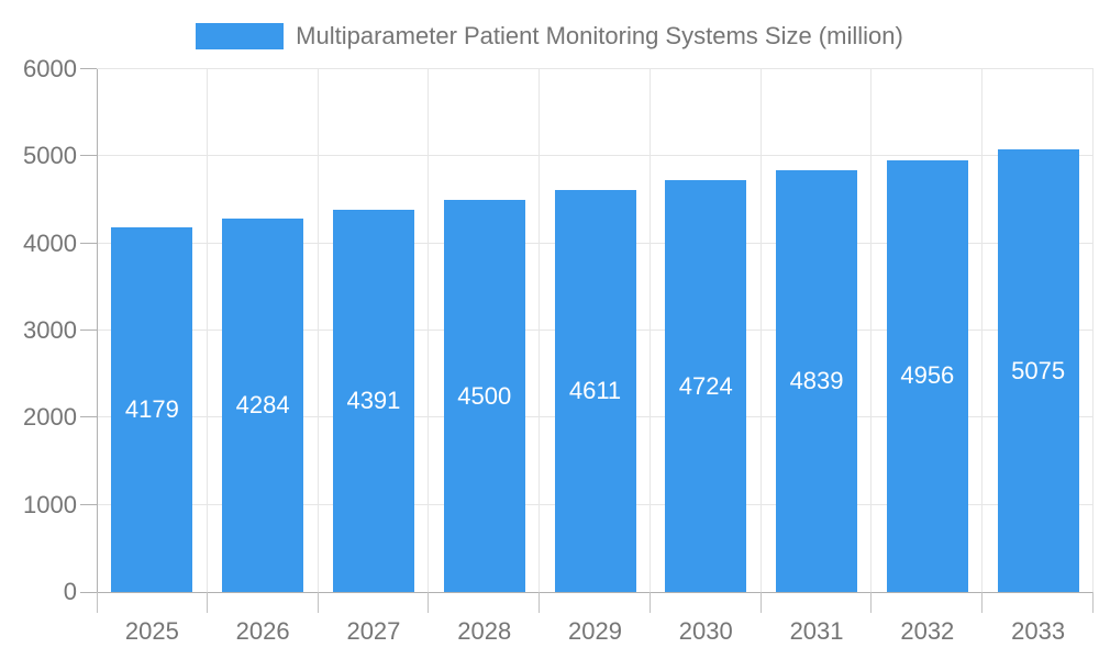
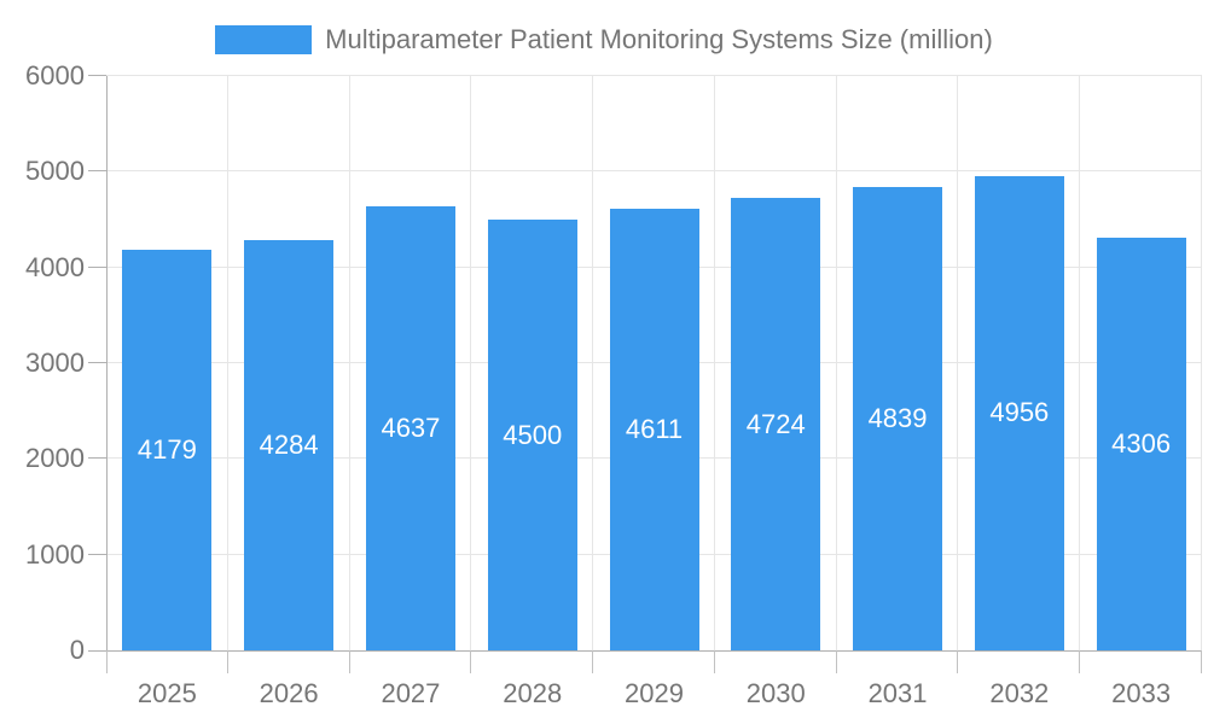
2027: 4391 -> 4637
2033: 5075 -> 4306
